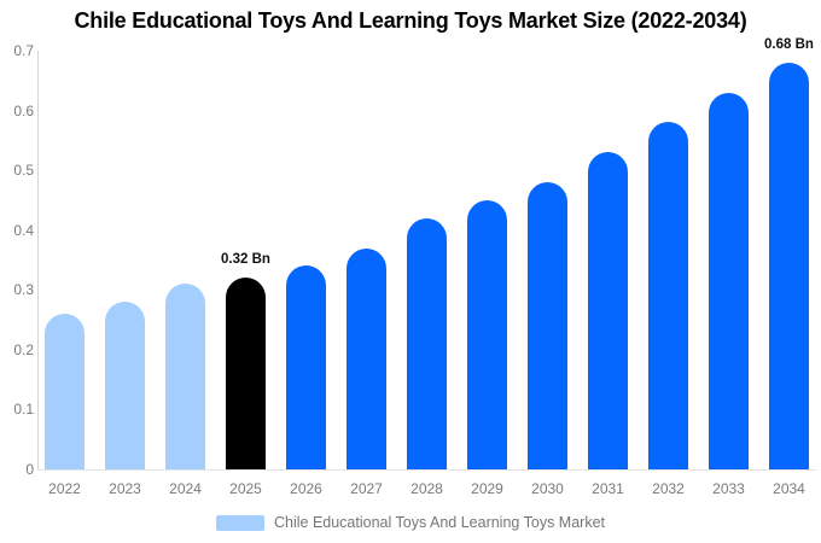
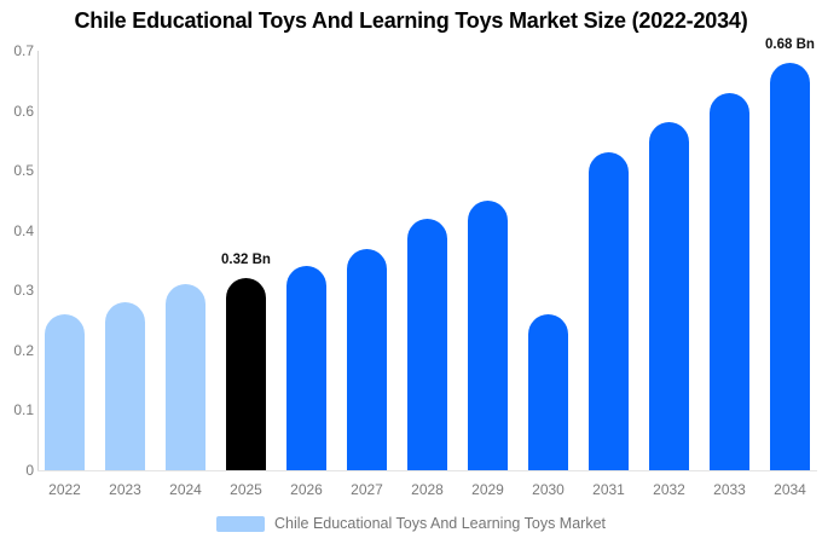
2030: 0.48 -> 0.26
